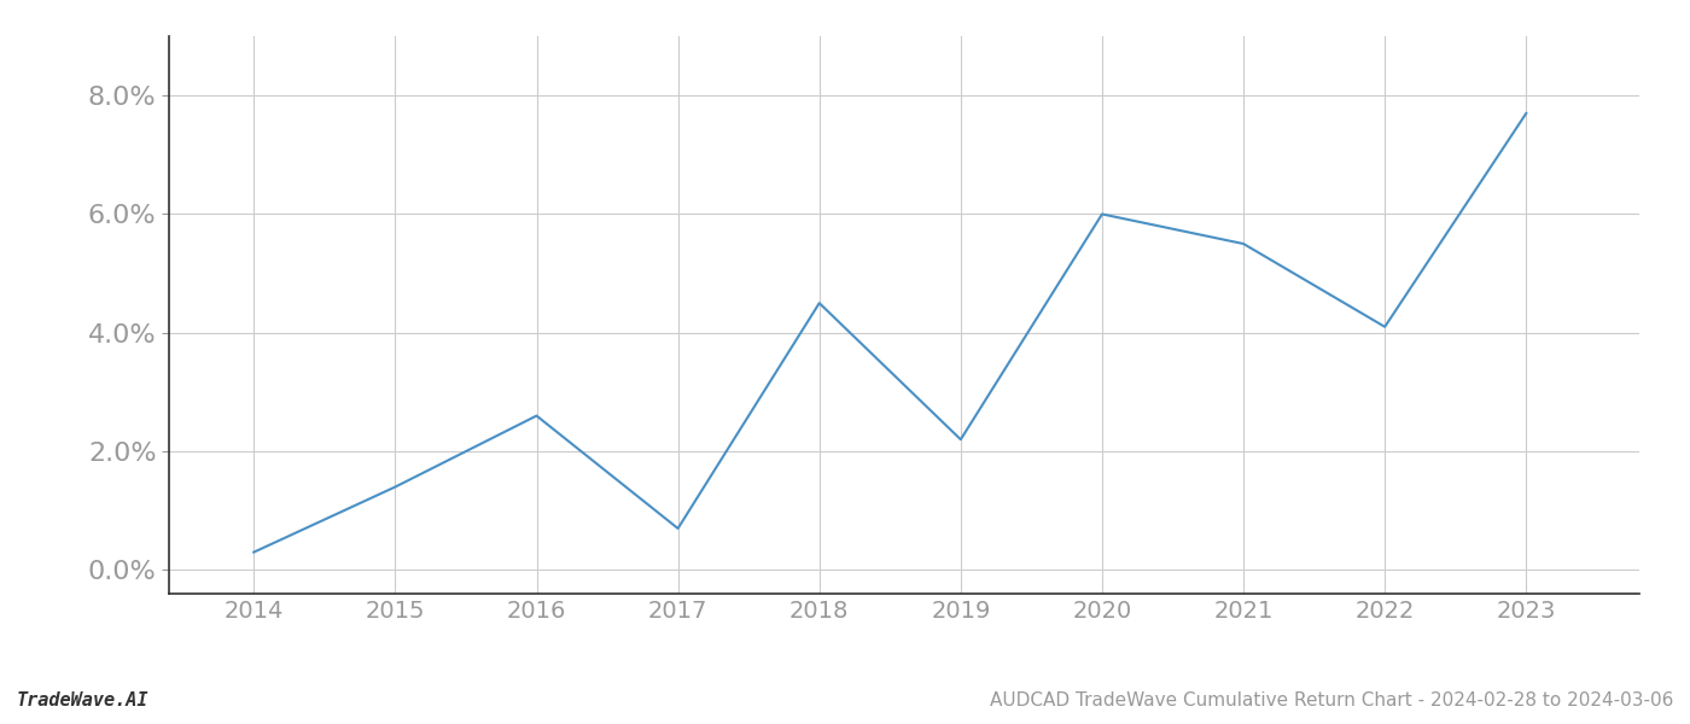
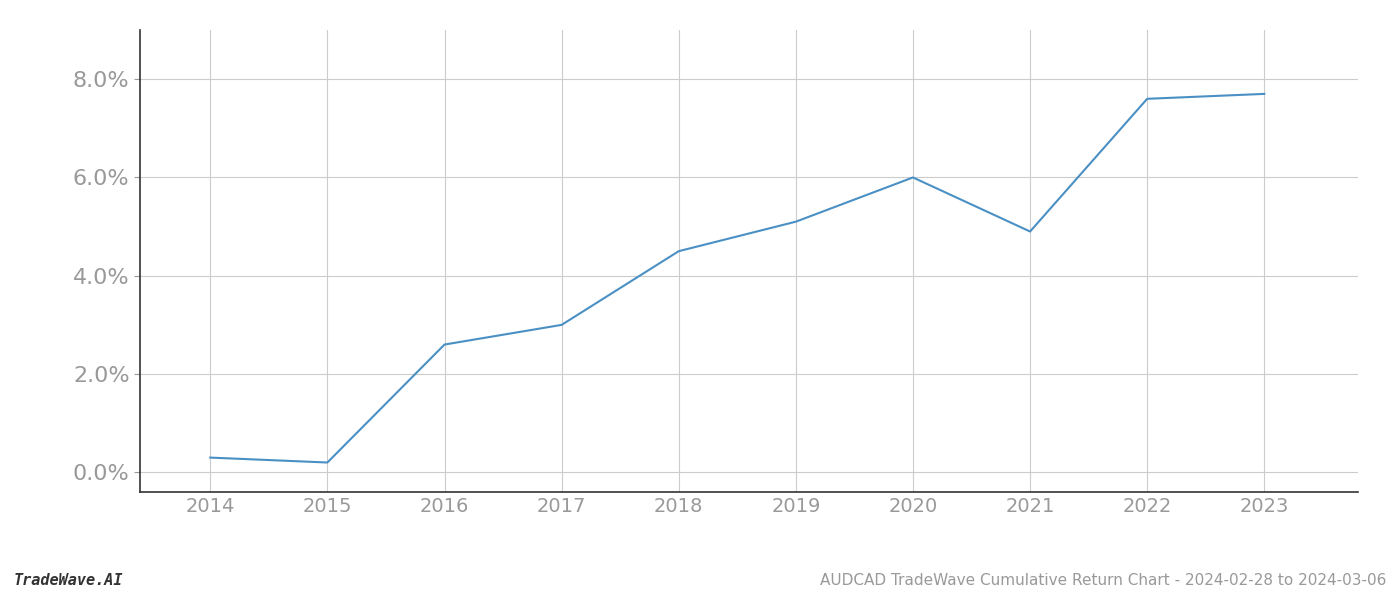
2015: 1.4% -> 0.2%
2017: 0.7% -> 3.0%
2019: 2.2% -> 5.1%
2021: 5.5% -> 4.9%
2022: 4.1% -> 7.6%
